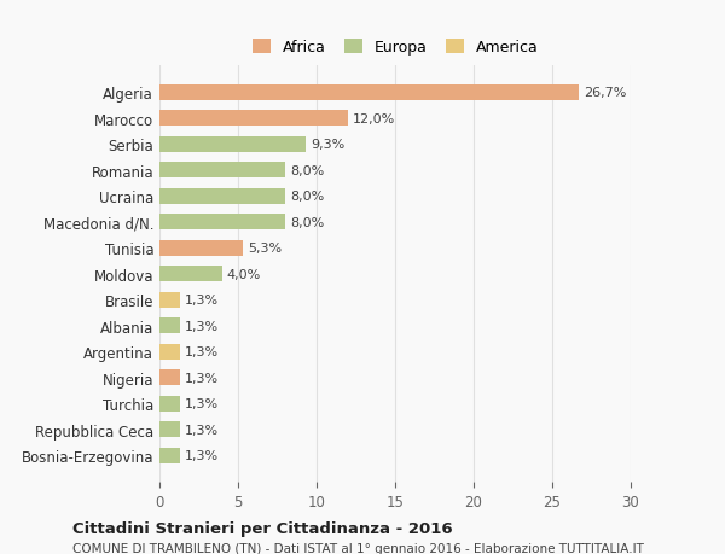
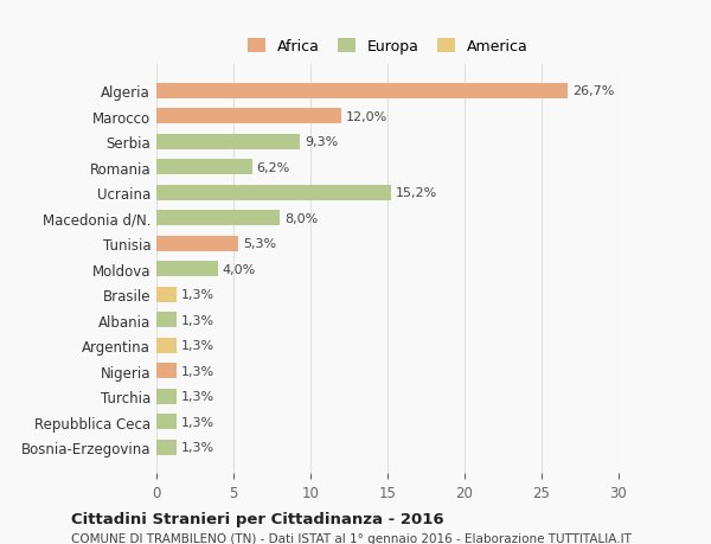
Romania: 8,0% -> 6,2%
Ucraina: 8,0% -> 15,2%
